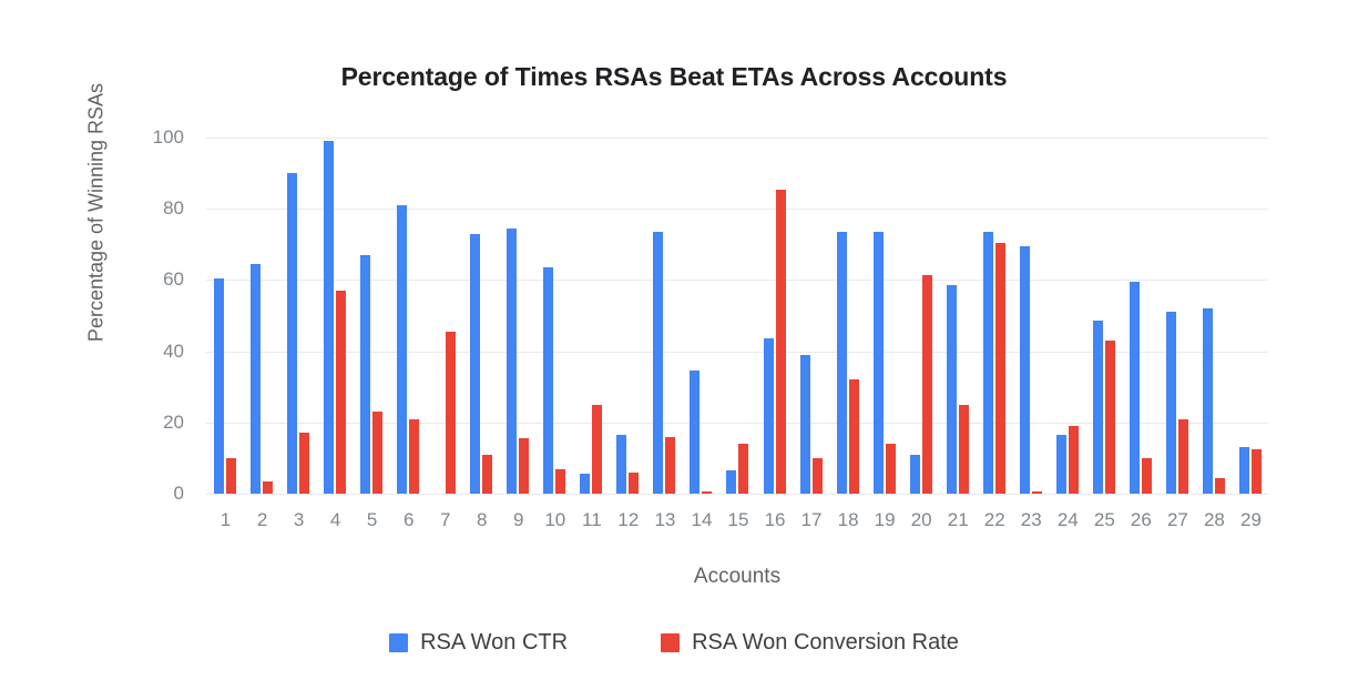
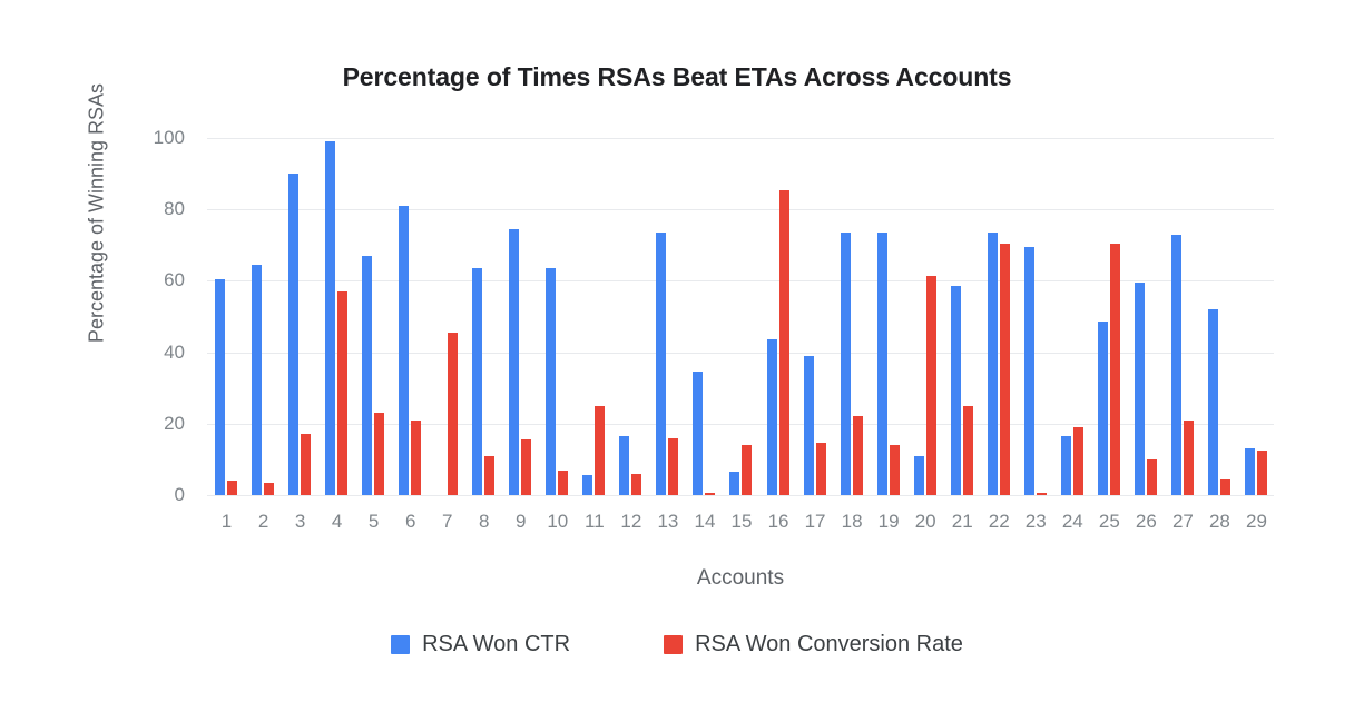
RSA Won Conversion Rate/1: 10 -> 4
RSA Won CTR/8: 73 -> 64
RSA Won Conversion Rate/17: 10 -> 14
RSA Won Conversion Rate/18: 32 -> 22
RSA Won Conversion Rate/25: 43 -> 70
RSA Won CTR/27: 51 -> 73
